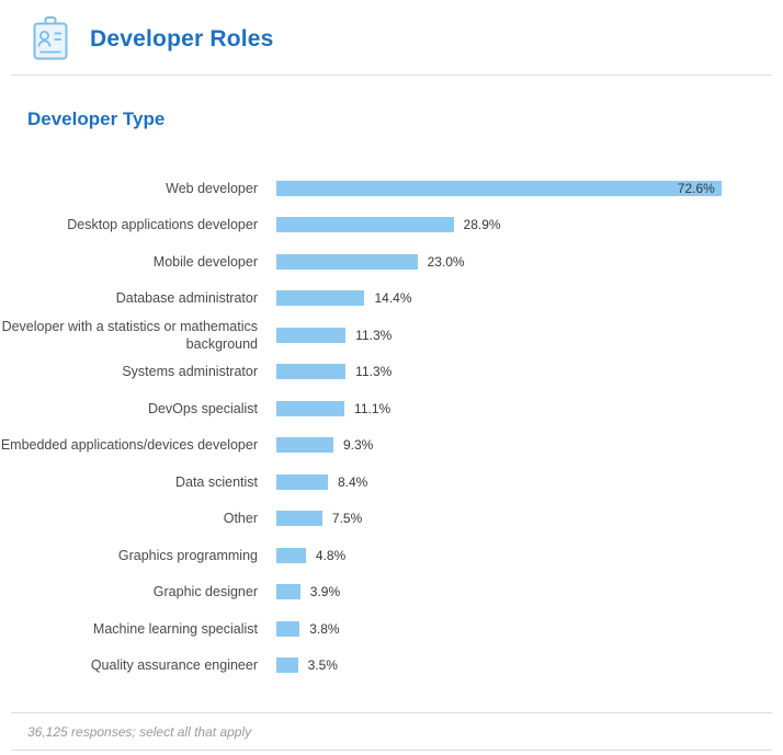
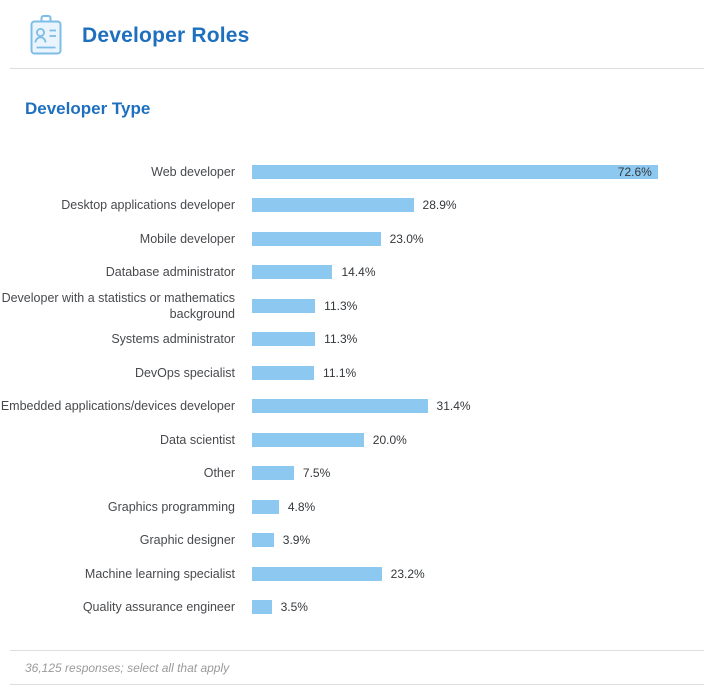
Embedded applications/devices developer: 9.3% -> 31.4%
Data scientist: 8.4% -> 20.0%
Machine learning specialist: 3.8% -> 23.2%
